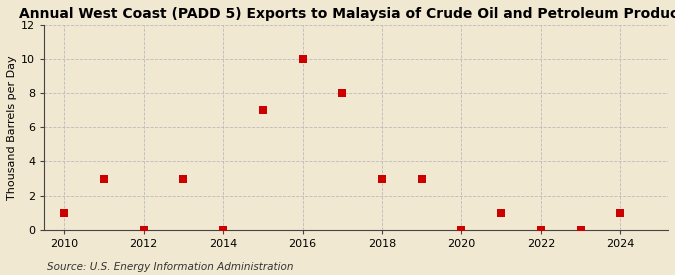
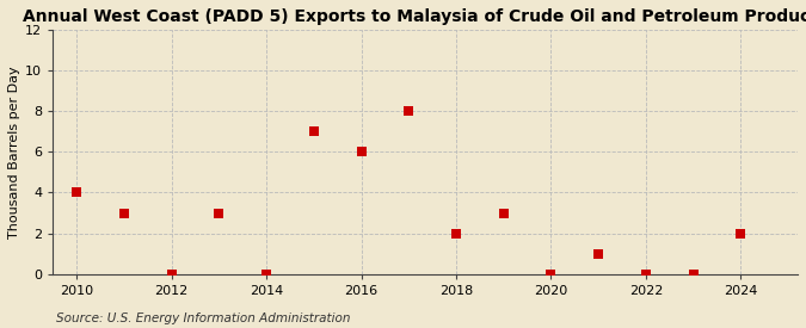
2010: 1 -> 4
2016: 10 -> 6
2018: 3 -> 2
2024: 1 -> 2
